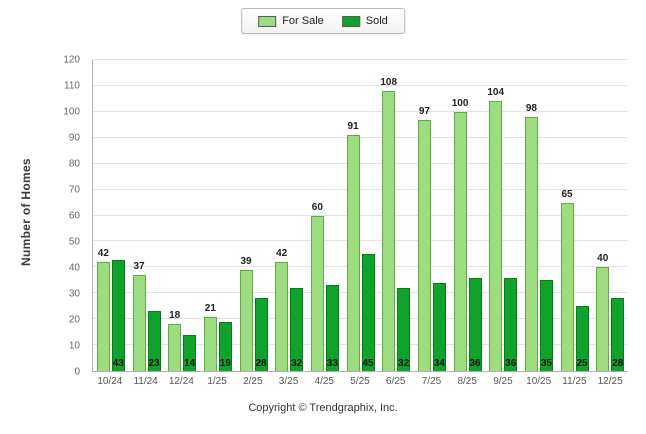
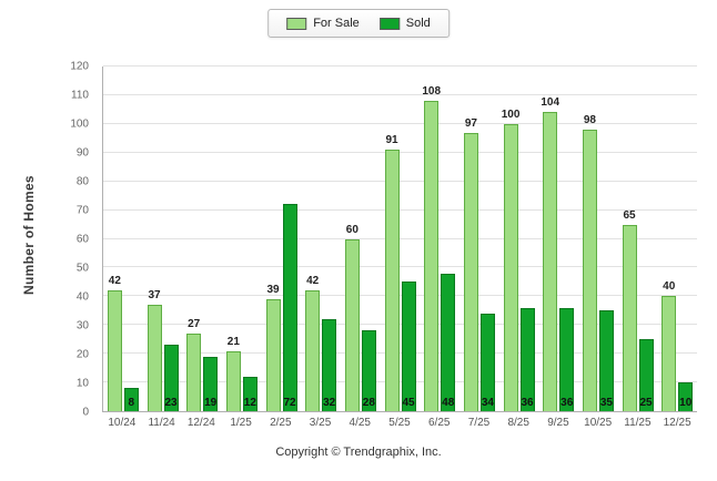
Sold/10/24: 43 -> 8
For Sale/12/24: 18 -> 27
Sold/12/24: 14 -> 19
Sold/1/25: 19 -> 12
Sold/2/25: 28 -> 72
Sold/4/25: 33 -> 28
Sold/6/25: 32 -> 48
Sold/12/25: 28 -> 10
